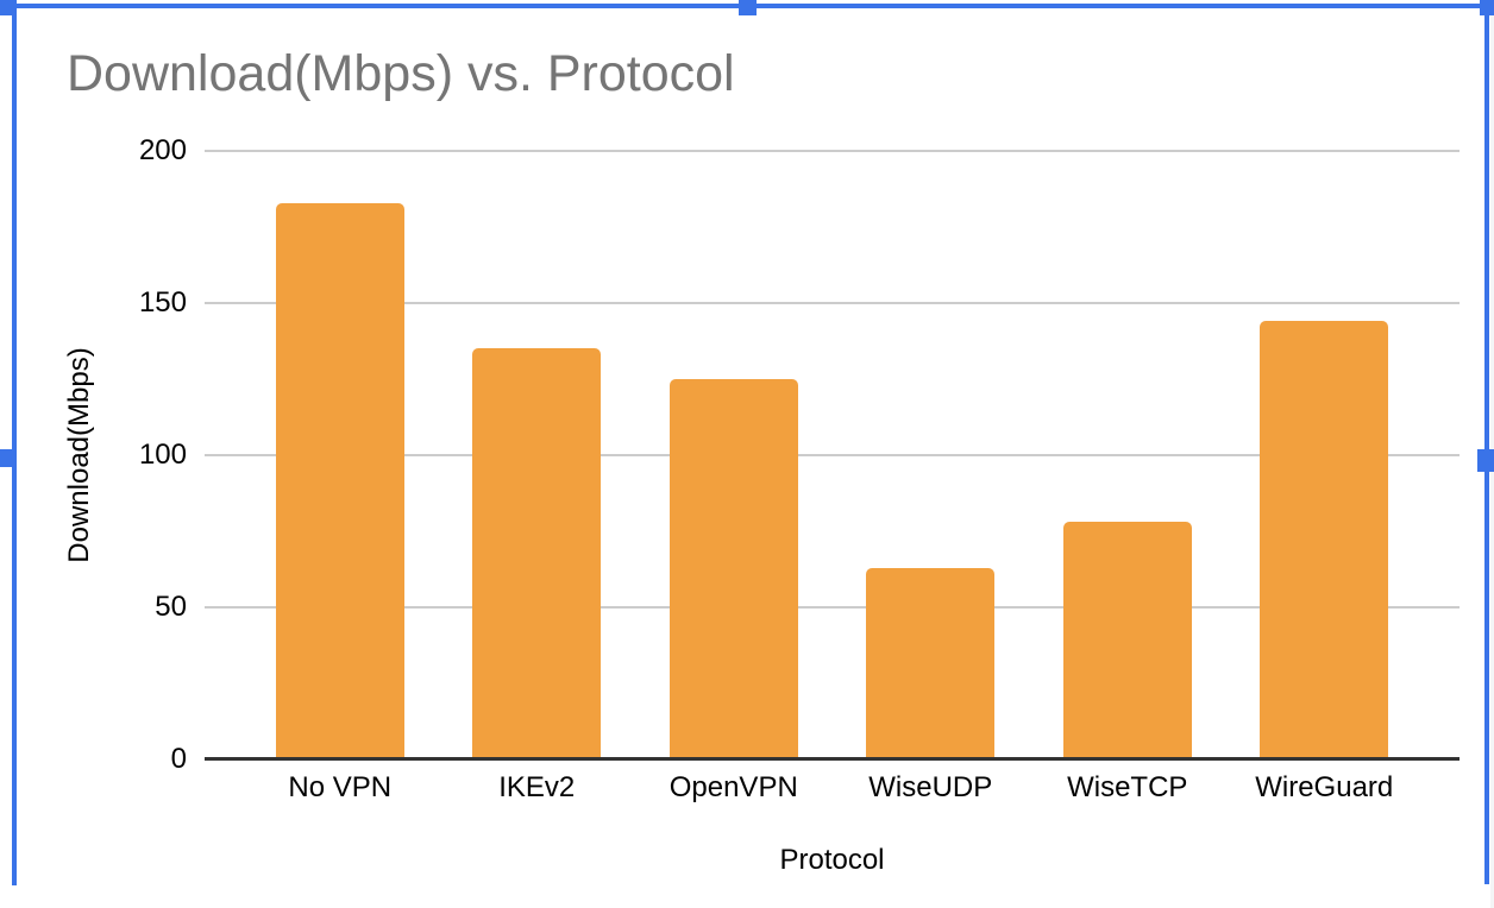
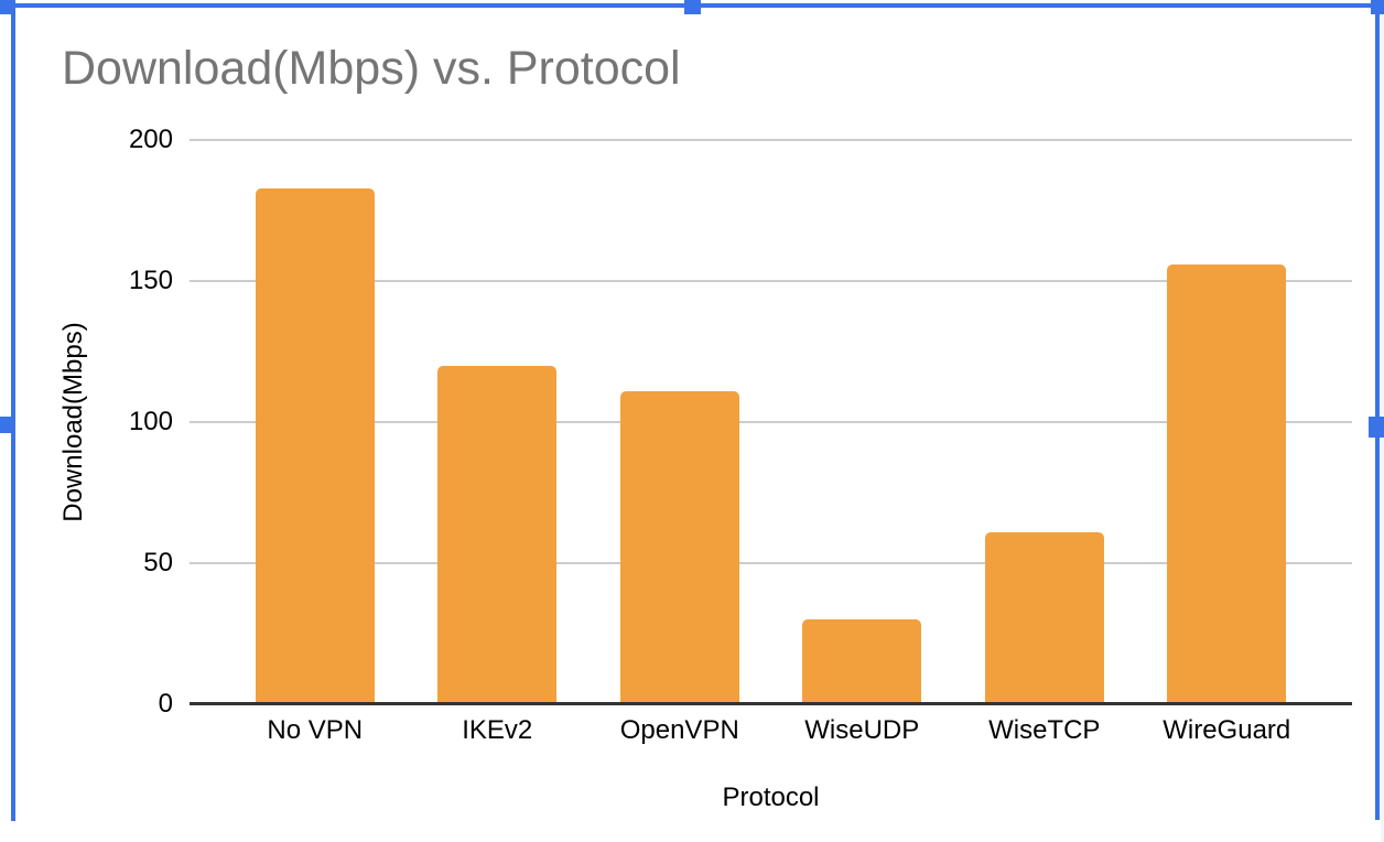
IKEv2: 135 -> 120
OpenVPN: 125 -> 111
WiseUDP: 63 -> 30
WiseTCP: 78 -> 61
WireGuard: 144 -> 156
